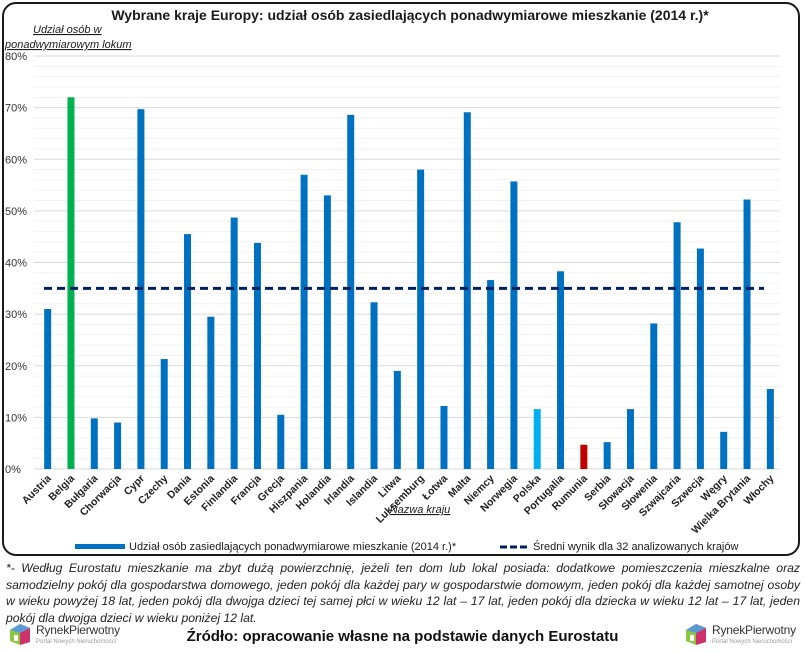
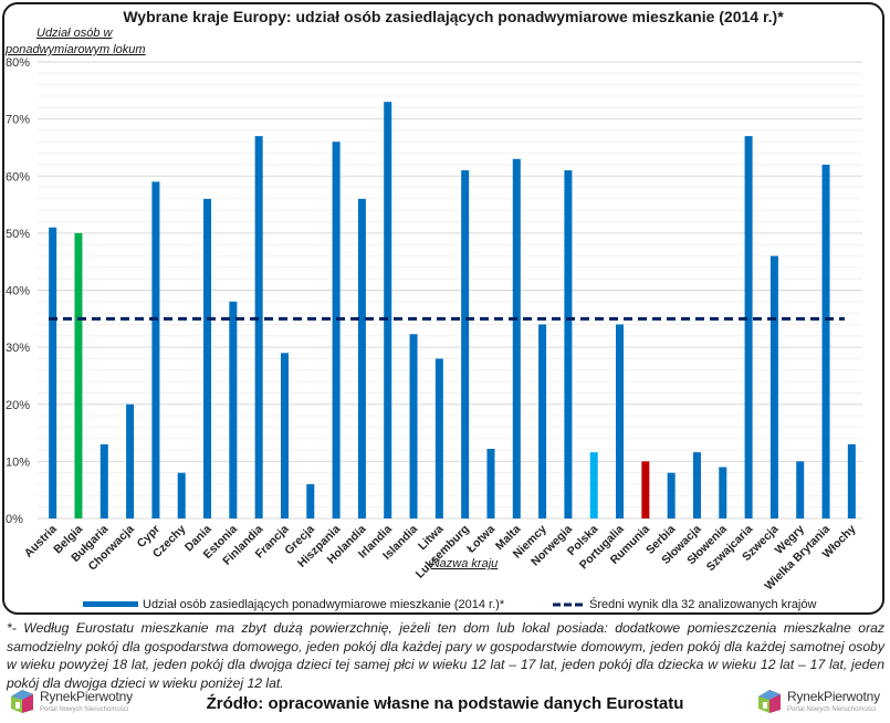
Austria: 31% -> 51%
Belgia: 72% -> 50%
Bułgaria: 10% -> 13%
Chorwacja: 9% -> 20%
Cypr: 70% -> 59%
Czechy: 21% -> 8%
Dania: 46% -> 56%
Estonia: 30% -> 38%
Finlandia: 49% -> 67%
Francja: 44% -> 29%
Grecja: 10% -> 6%
Hiszpania: 57% -> 66%
Holandia: 53% -> 56%
Irlandia: 69% -> 73%
Litwa: 19% -> 28%
Luksemburg: 58% -> 61%
Malta: 69% -> 63%
Niemcy: 37% -> 34%
Norwegia: 56% -> 61%
Portugalia: 38% -> 34%
Rumunia: 5% -> 10%
Serbia: 5% -> 8%
Słowenia: 28% -> 9%
Szwajcaria: 48% -> 67%
Szwecja: 43% -> 46%
Węgry: 7% -> 10%
Wielka Brytania: 52% -> 62%
Włochy: 16% -> 13%
